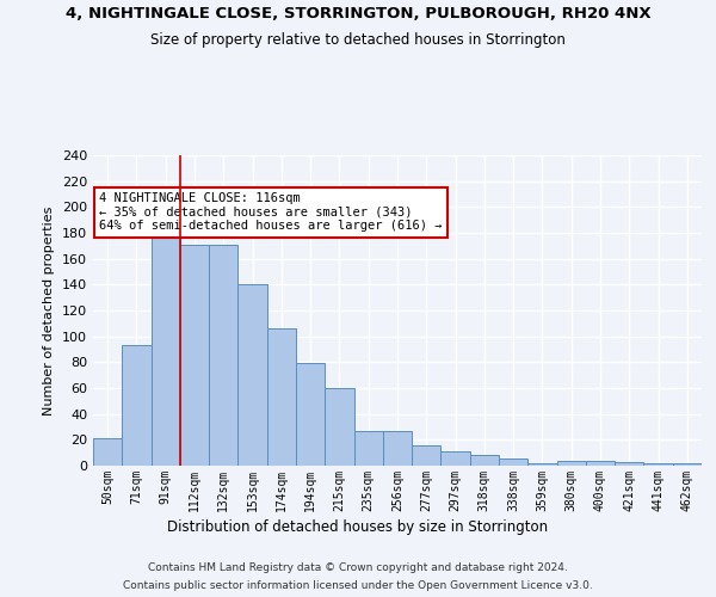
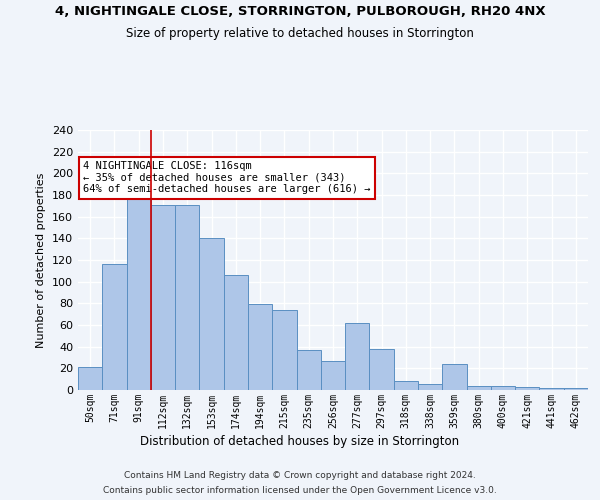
71sqm: 93 -> 116
215sqm: 60 -> 74
235sqm: 27 -> 37
277sqm: 16 -> 62
297sqm: 11 -> 38
359sqm: 2 -> 24
